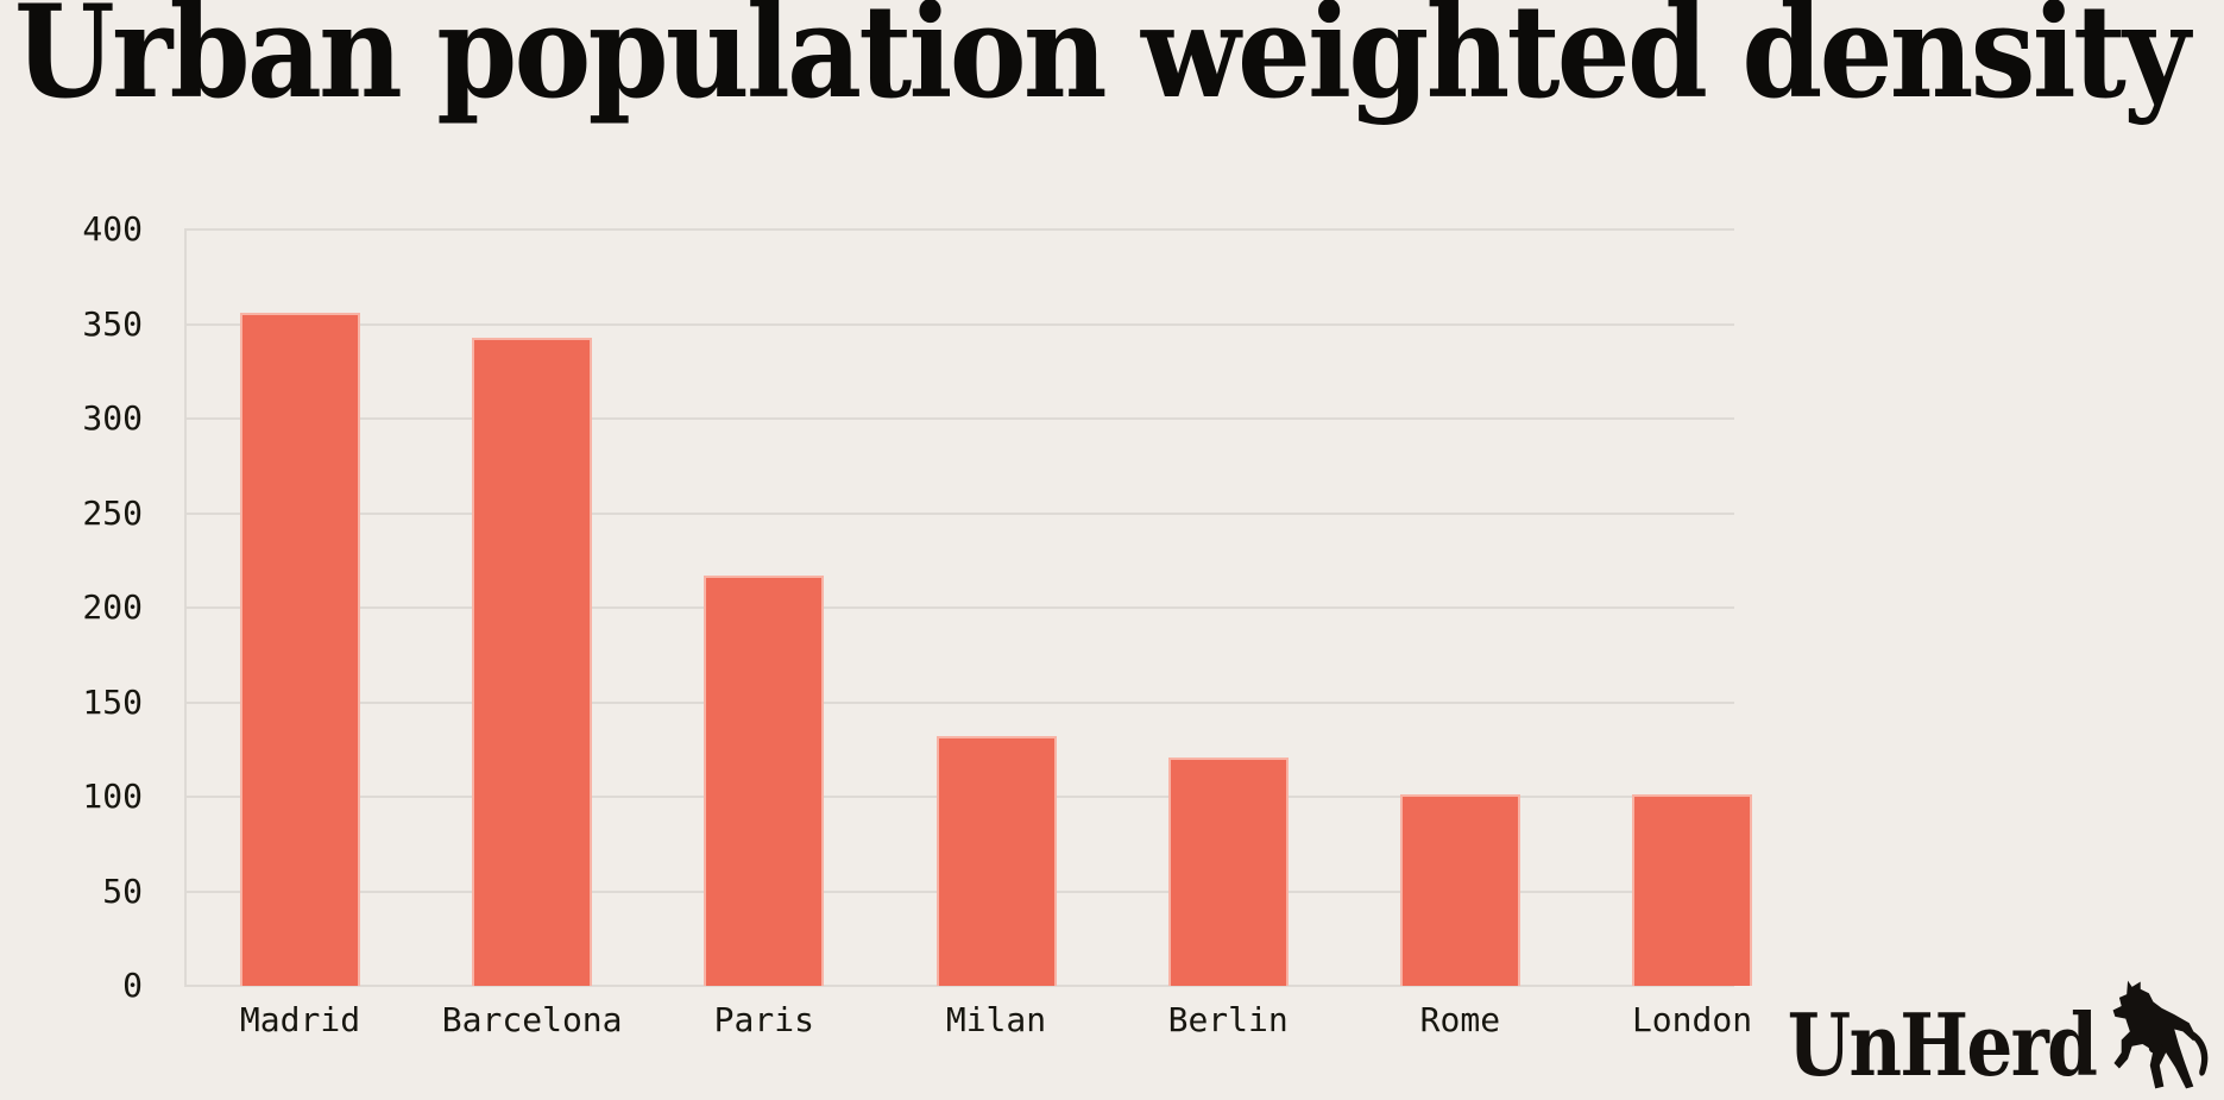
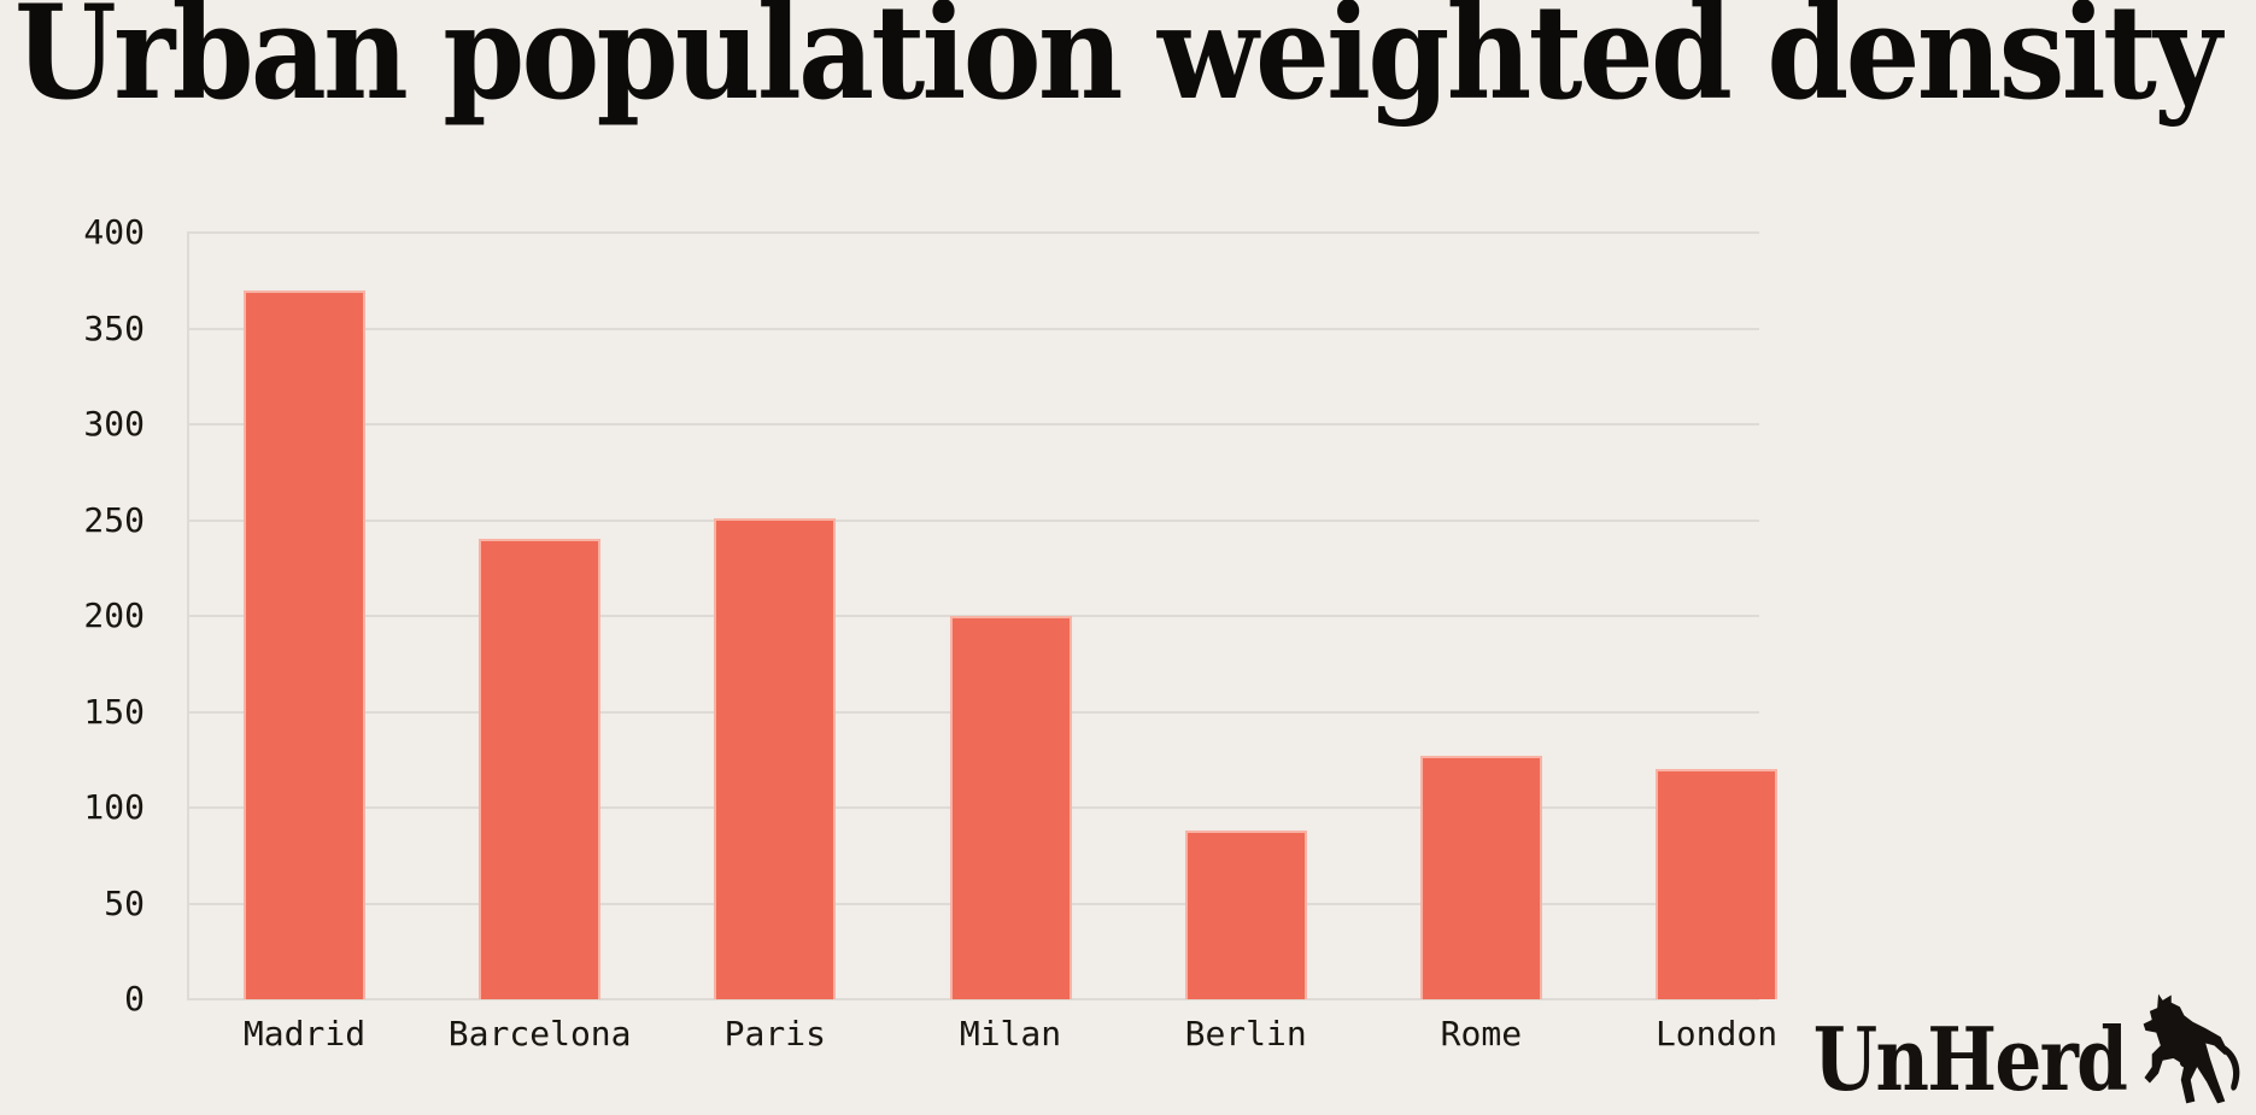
Madrid: 356 -> 370
Barcelona: 343 -> 240
Paris: 217 -> 251
Milan: 132 -> 200
Berlin: 121 -> 88
Rome: 101 -> 127
London: 101 -> 120
